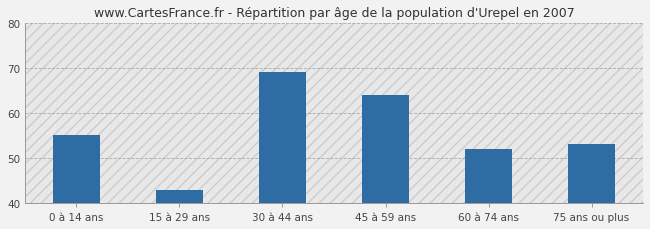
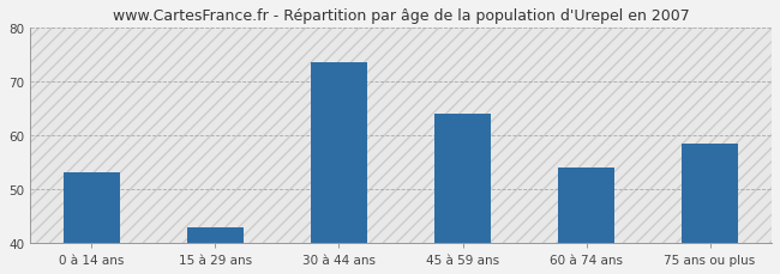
0 à 14 ans: 55.0 -> 53.0
30 à 44 ans: 69.0 -> 73.5
60 à 74 ans: 52.0 -> 54.0
75 ans ou plus: 53.0 -> 58.5
